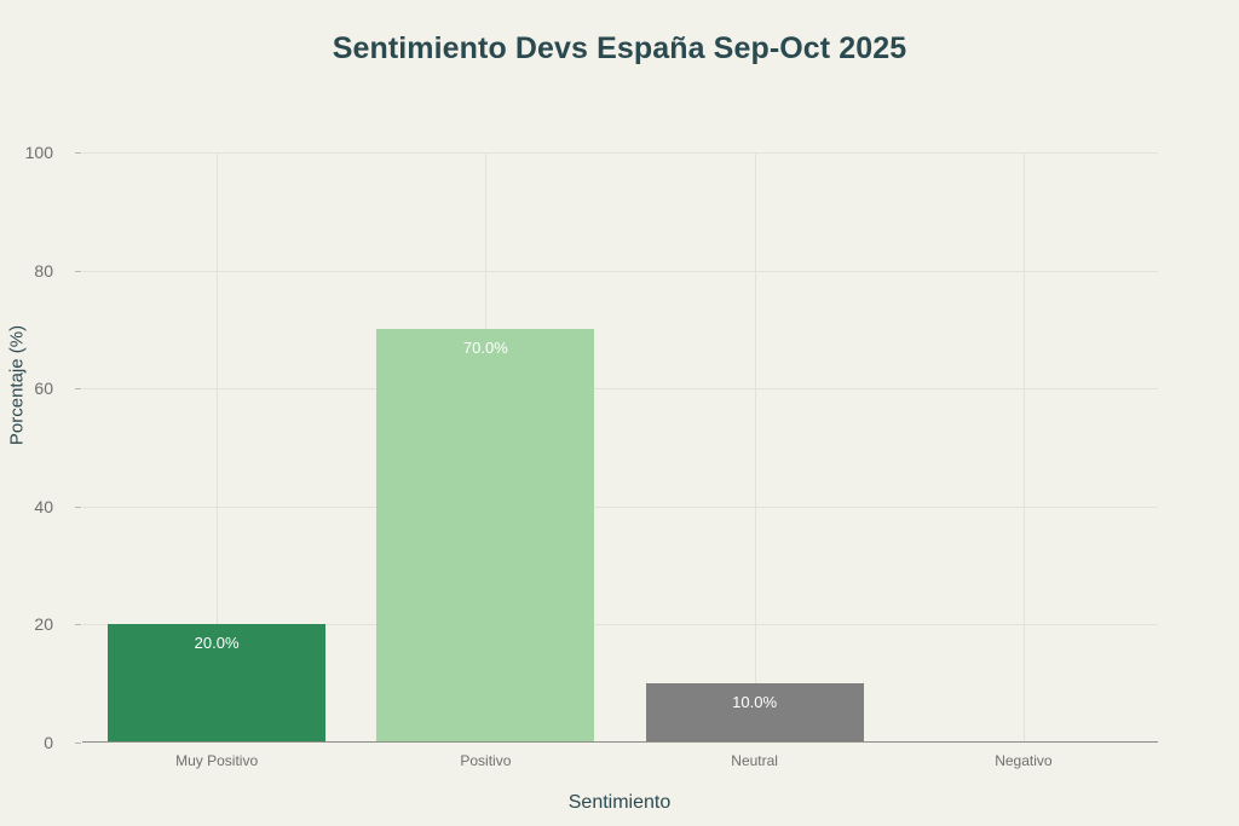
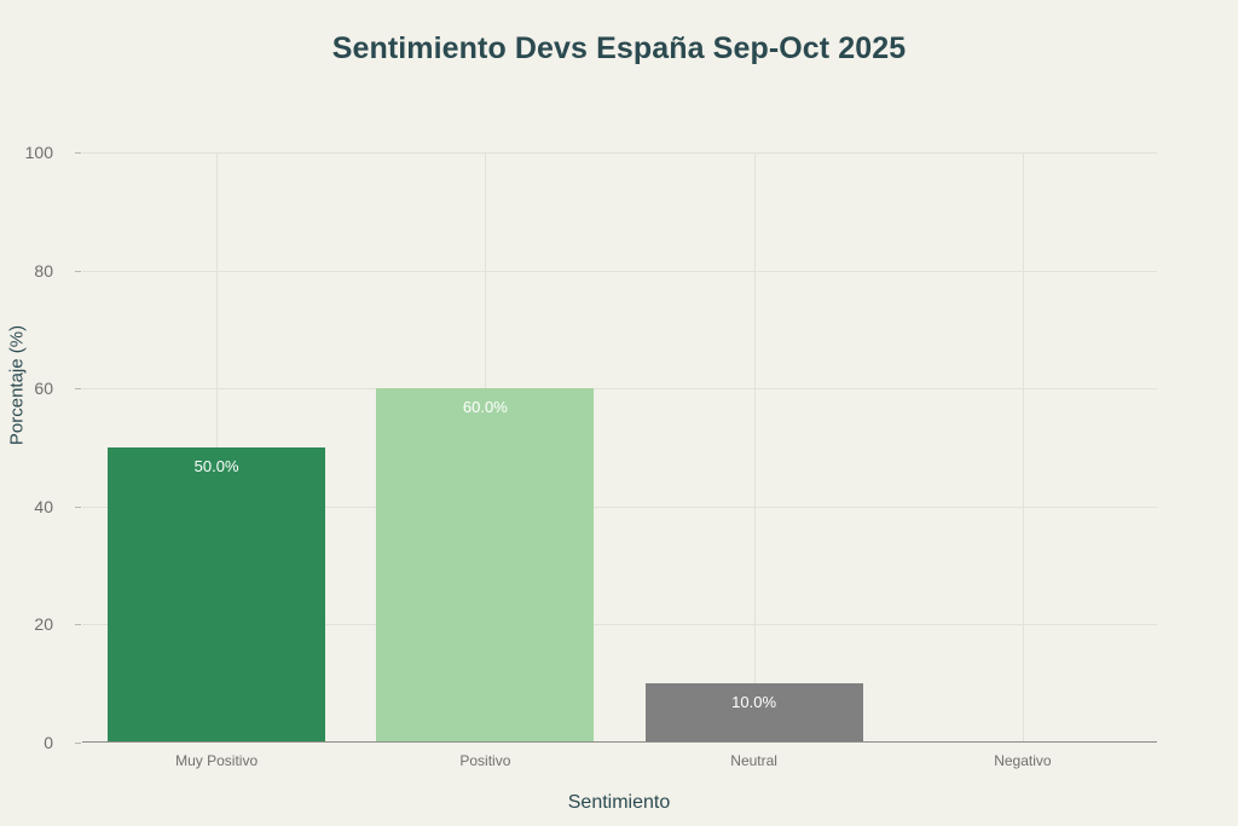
Muy Positivo: 20.0% -> 50.0%
Positivo: 70.0% -> 60.0%
